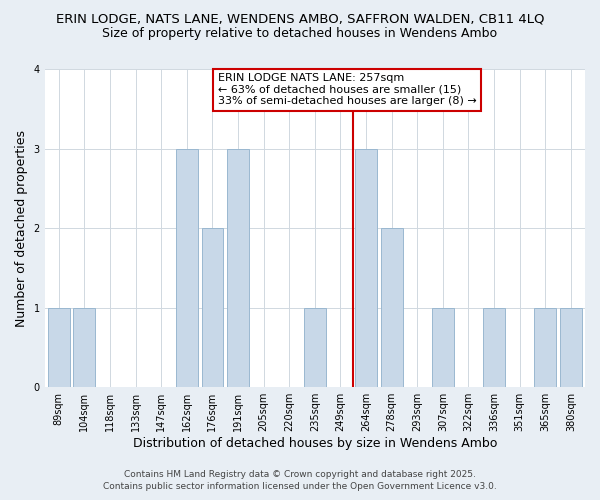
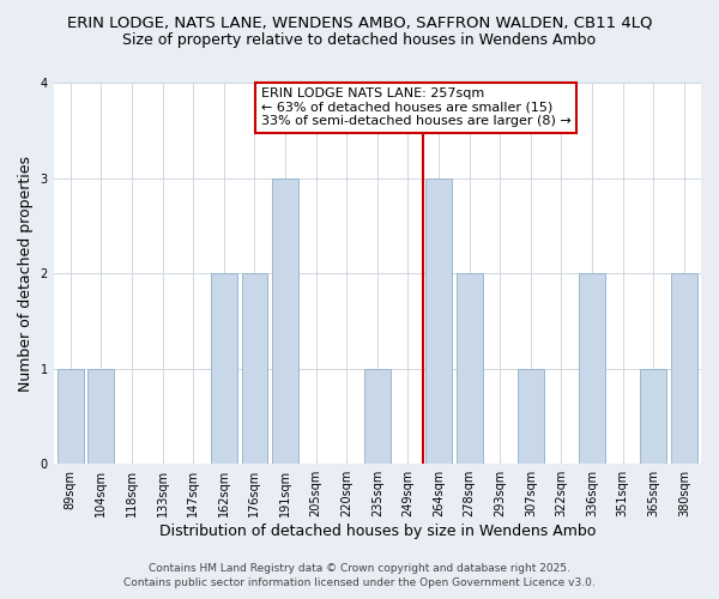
162sqm: 3 -> 2
336sqm: 1 -> 2
380sqm: 1 -> 2
